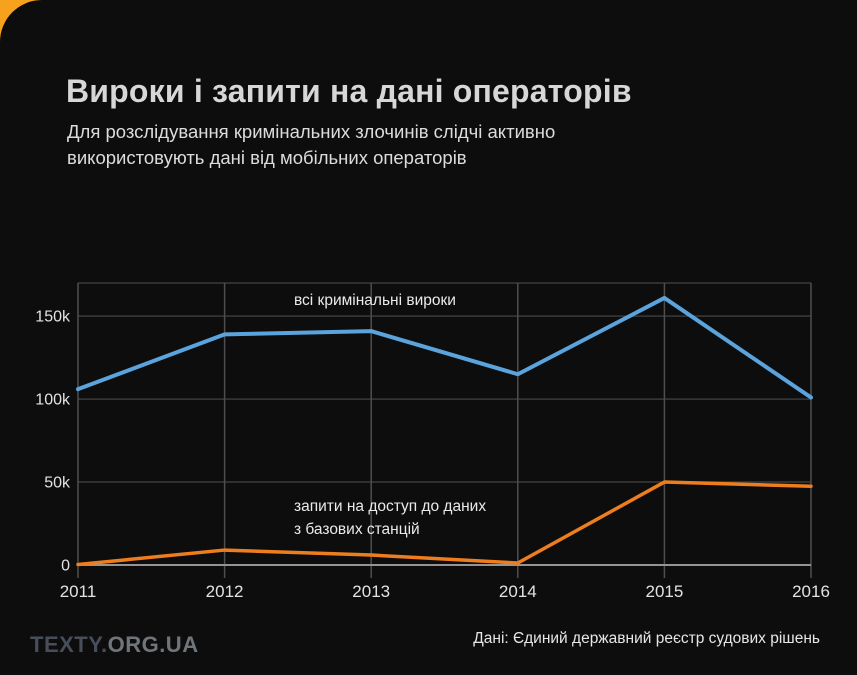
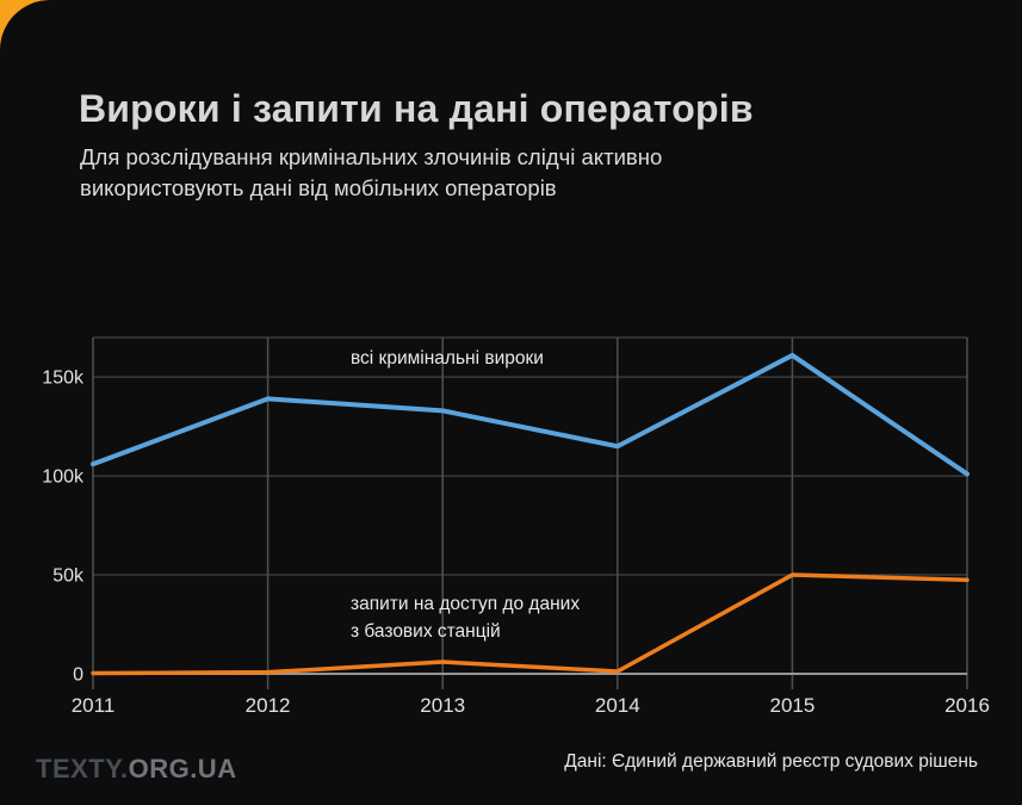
запити на доступ до даних з базових станцій/2012: 9k -> 1k
всі кримінальні вироки/2013: 141k -> 133k
